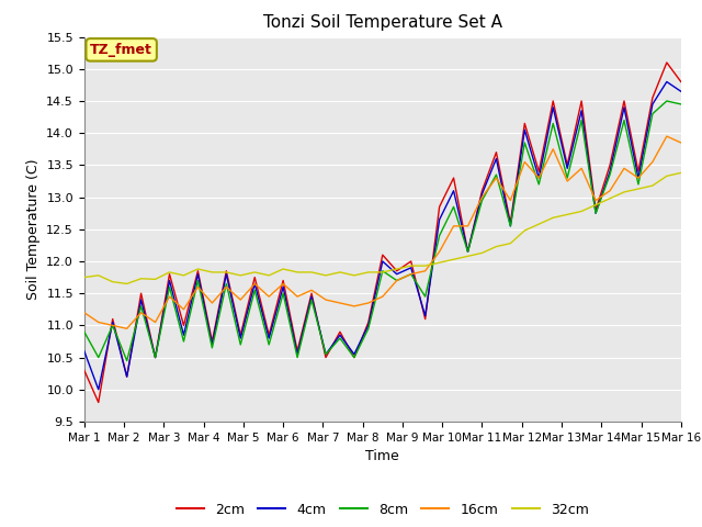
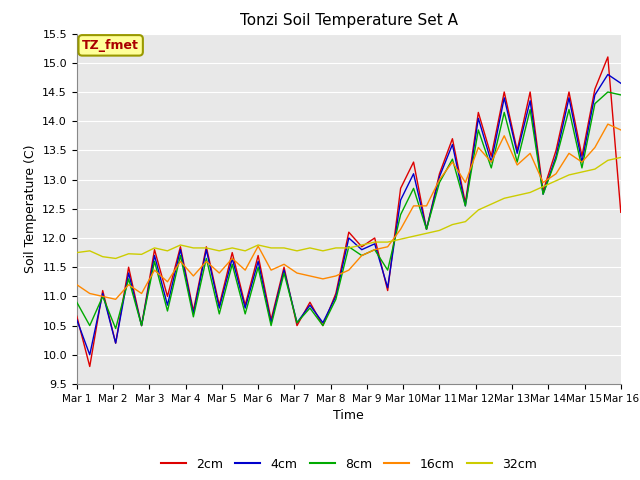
2cm/Mar 1: 10.30 -> 10.66
16cm/Mar 6: 11.65 -> 11.86
2cm/Mar 16: 14.80 -> 12.44
